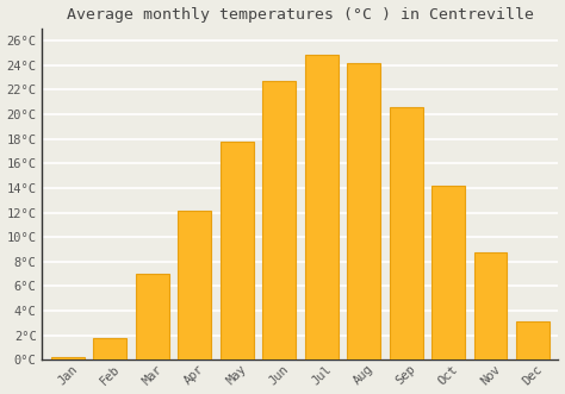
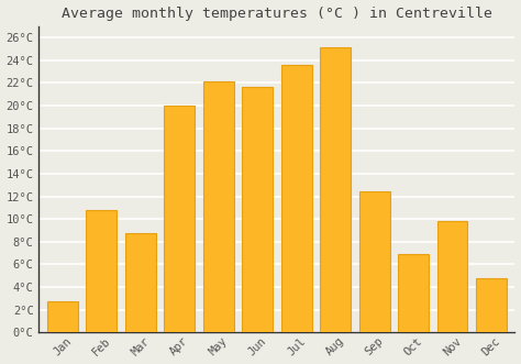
Jan: 0.2°C -> 2.7°C
Feb: 1.8°C -> 10.8°C
Mar: 7.0°C -> 8.8°C
Apr: 12.2°C -> 20.0°C
May: 17.8°C -> 22.1°C
Jun: 22.7°C -> 21.7°C
Jul: 24.9°C -> 23.6°C
Aug: 24.2°C -> 25.1°C
Sep: 20.6°C -> 12.4°C
Oct: 14.2°C -> 6.9°C
Nov: 8.8°C -> 9.8°C
Dec: 3.1°C -> 4.8°C
